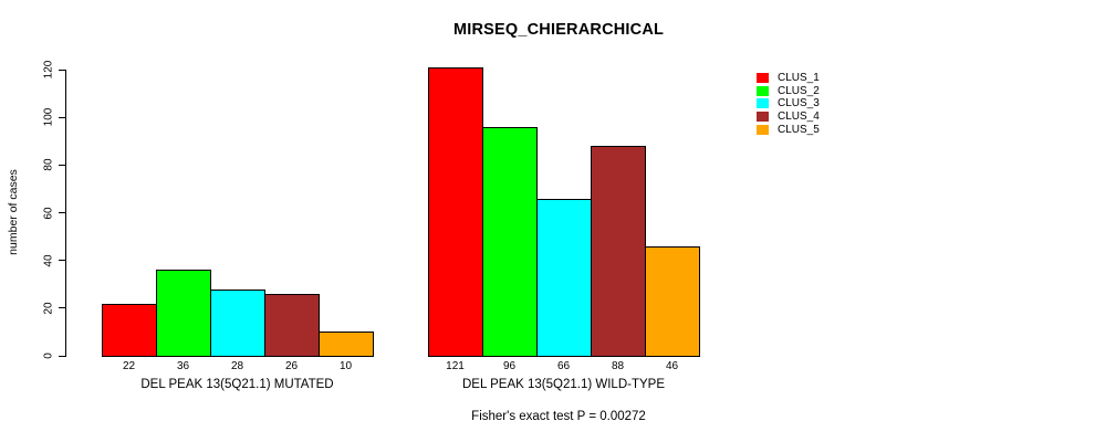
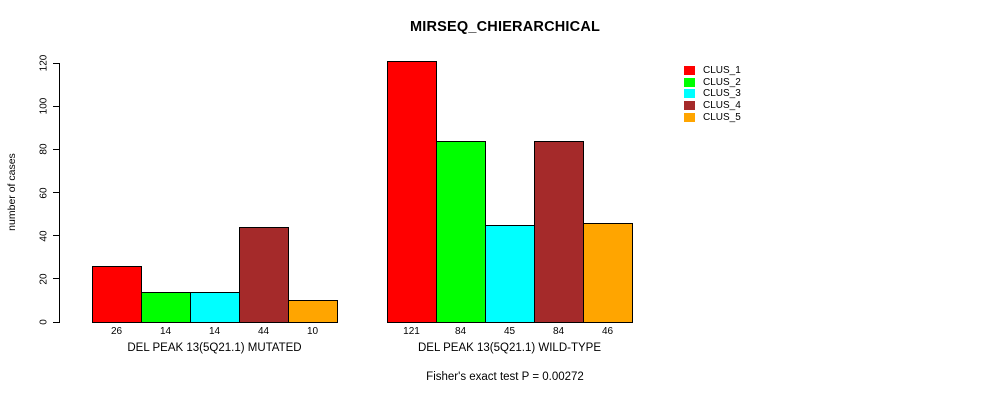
CLUS_1/DEL PEAK 13(5Q21.1) MUTATED: 22 -> 26
CLUS_2/DEL PEAK 13(5Q21.1) MUTATED: 36 -> 14
CLUS_3/DEL PEAK 13(5Q21.1) MUTATED: 28 -> 14
CLUS_4/DEL PEAK 13(5Q21.1) MUTATED: 26 -> 44
CLUS_2/DEL PEAK 13(5Q21.1) WILD-TYPE: 96 -> 84
CLUS_3/DEL PEAK 13(5Q21.1) WILD-TYPE: 66 -> 45
CLUS_4/DEL PEAK 13(5Q21.1) WILD-TYPE: 88 -> 84
